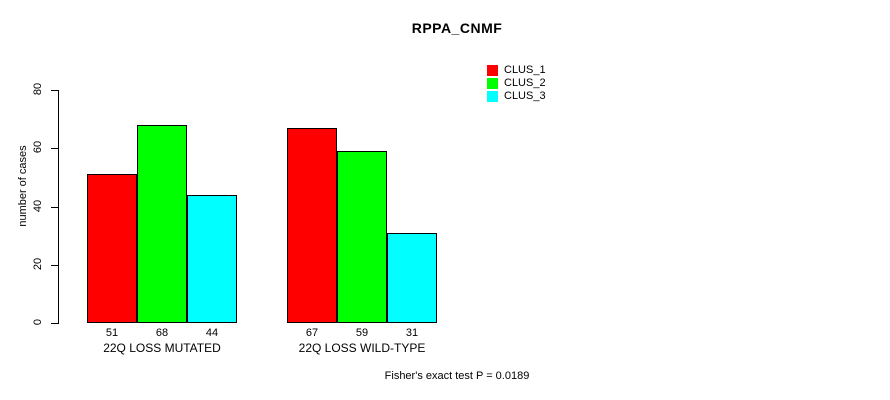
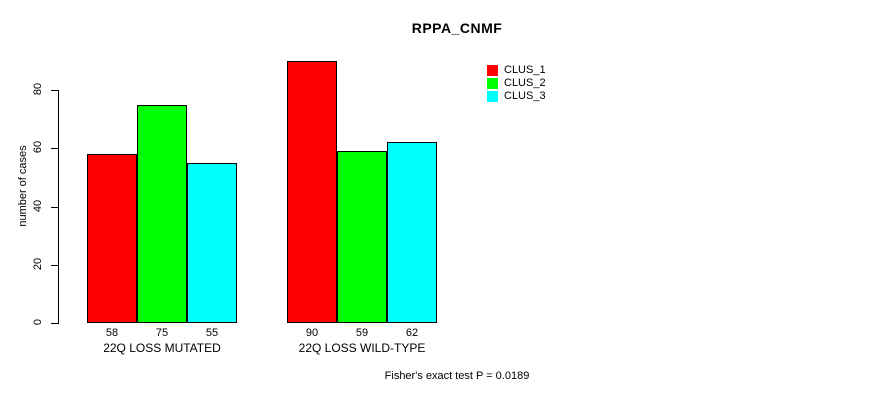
CLUS_1/22Q LOSS MUTATED: 51 -> 58
CLUS_2/22Q LOSS MUTATED: 68 -> 75
CLUS_3/22Q LOSS MUTATED: 44 -> 55
CLUS_1/22Q LOSS WILD-TYPE: 67 -> 90
CLUS_3/22Q LOSS WILD-TYPE: 31 -> 62
